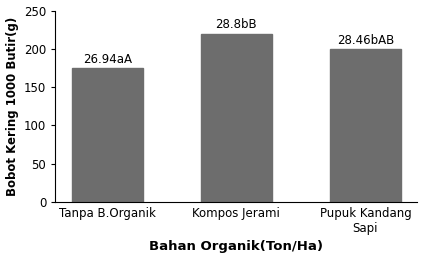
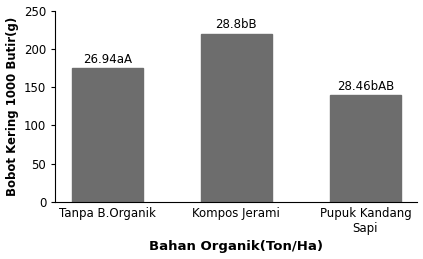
Pupuk Kandang Sapi: 200 -> 140
